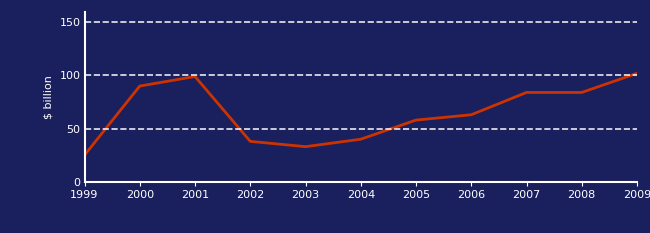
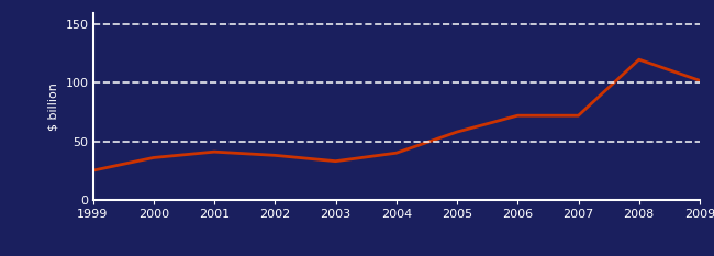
2000: 90 -> 36
2001: 99 -> 41
2006: 63 -> 72
2007: 84 -> 72
2008: 84 -> 120
